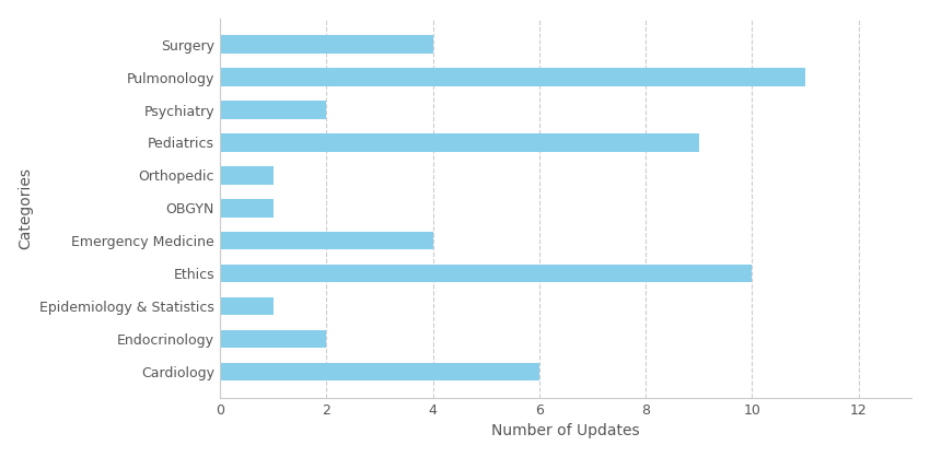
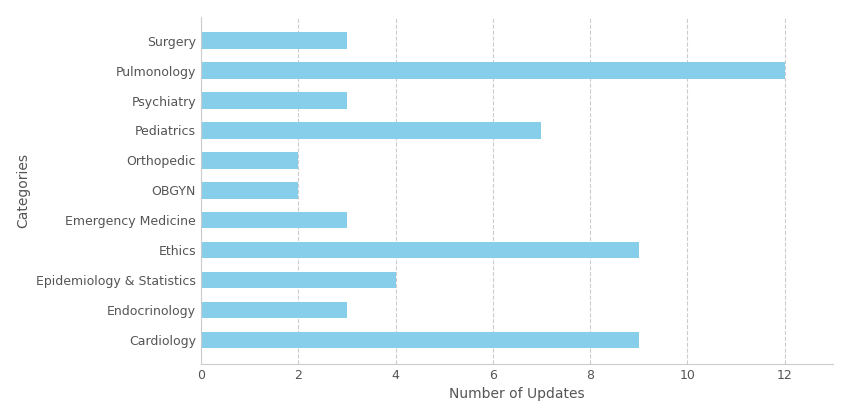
Surgery: 4 -> 3
Pulmonology: 11 -> 12
Psychiatry: 2 -> 3
Pediatrics: 9 -> 7
Orthopedic: 1 -> 2
OBGYN: 1 -> 2
Emergency Medicine: 4 -> 3
Ethics: 10 -> 9
Epidemiology & Statistics: 1 -> 4
Endocrinology: 2 -> 3
Cardiology: 6 -> 9
